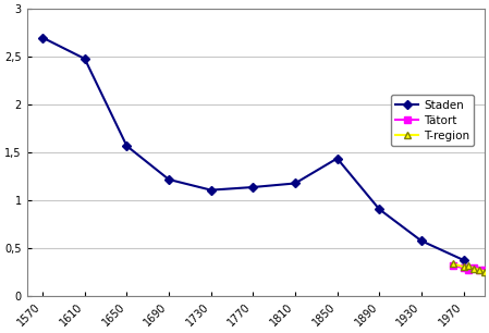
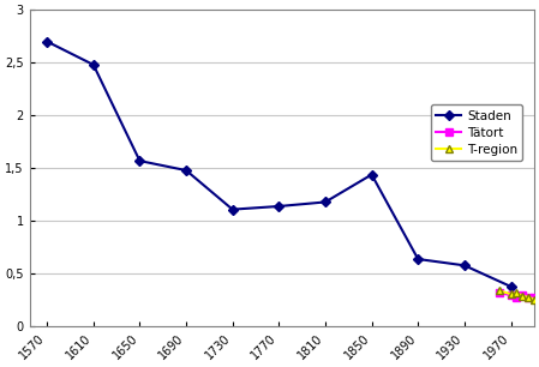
Staden/1690: 1,22 -> 1,48
Staden/1890: 0,91 -> 0,64
